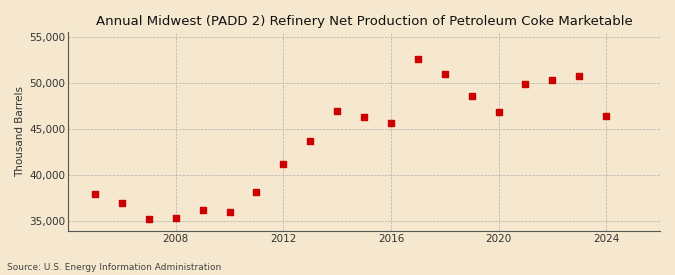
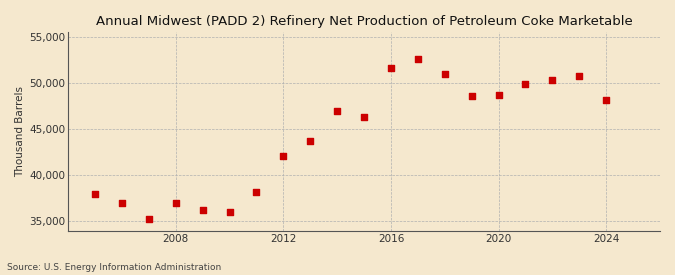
2008: 35,400 -> 37,000
2012: 41,200 -> 42,100
2016: 45,600 -> 51,600
2020: 46,800 -> 48,700
2024: 46,400 -> 48,100
